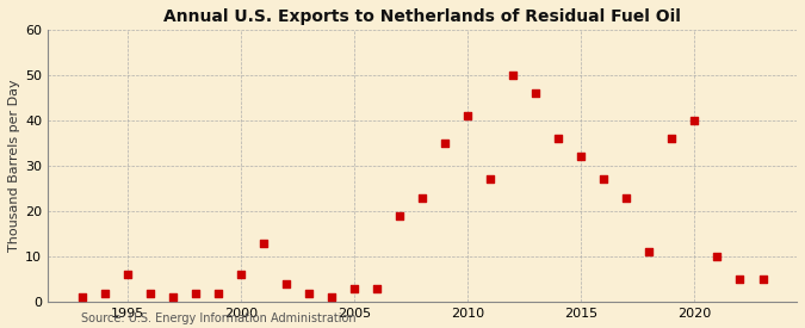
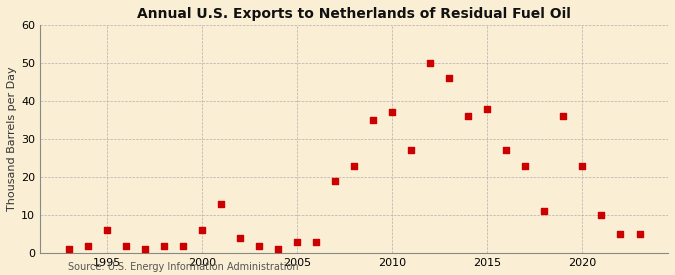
2010: 41 -> 37
2015: 32 -> 38
2020: 40 -> 23
